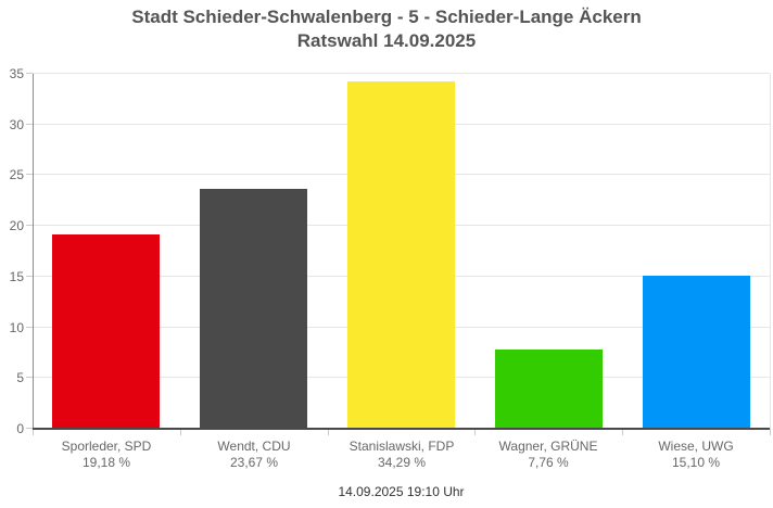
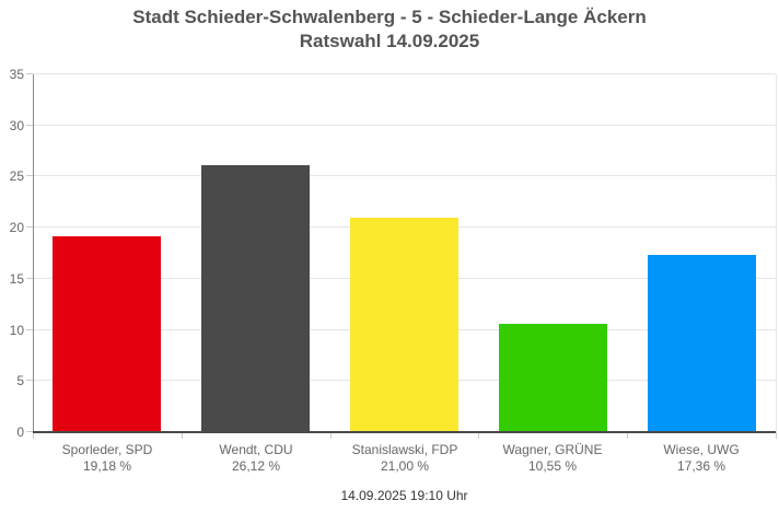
Wendt, CDU: 23,67 -> 26,12
Stanislawski, FDP: 34,29 -> 21,00
Wagner, GRÜNE: 7,76 -> 10,55
Wiese, UWG: 15,10 -> 17,36
